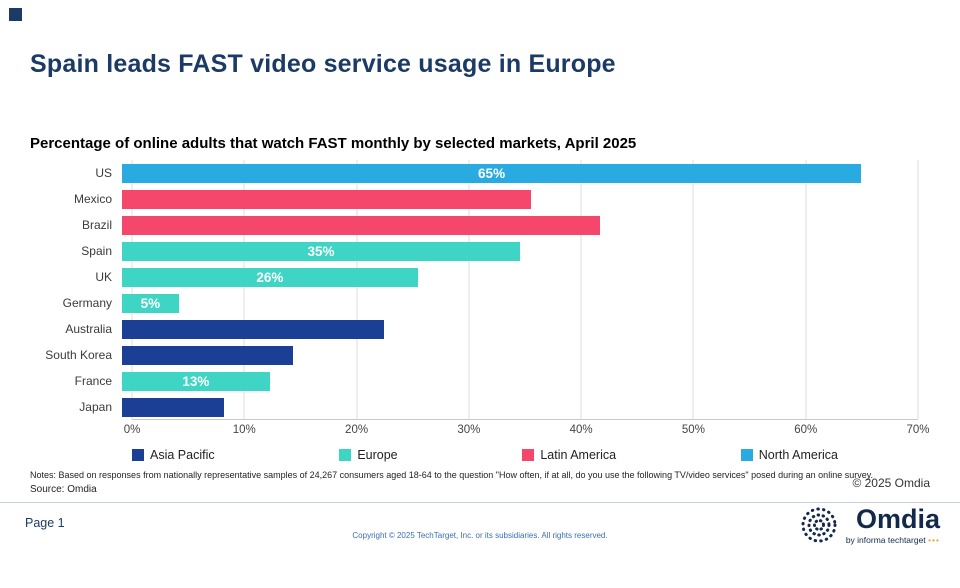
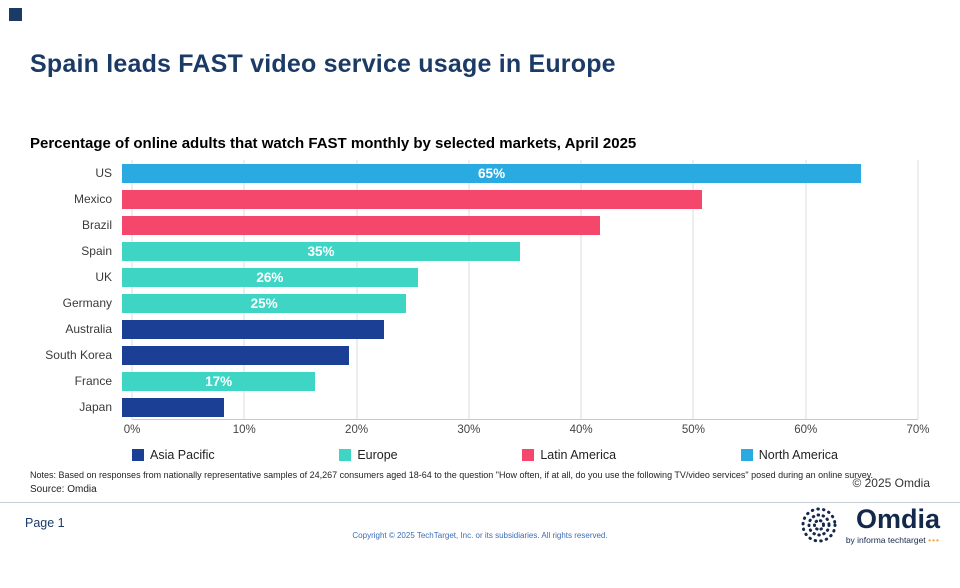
Mexico: 36% -> 51%
Germany: 5% -> 25%
South Korea: 15% -> 20%
France: 13% -> 17%
